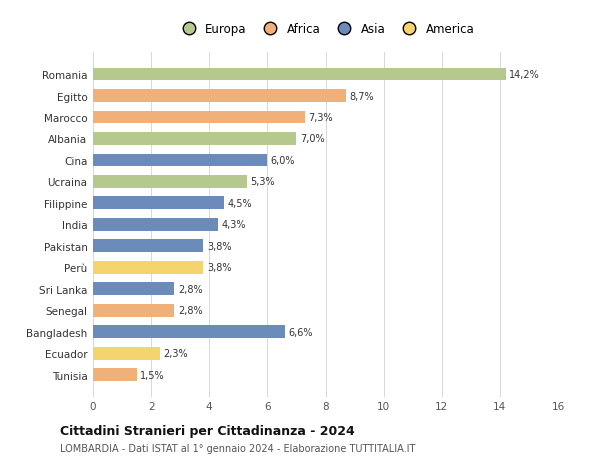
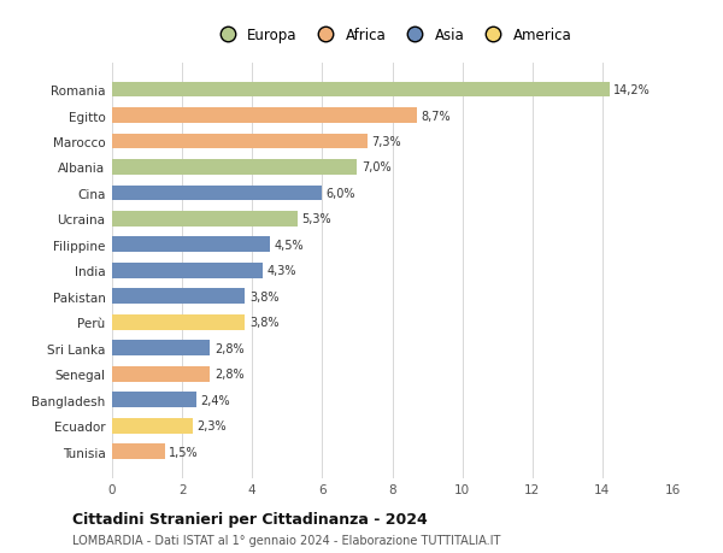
Bangladesh: 6,6% -> 2,4%
